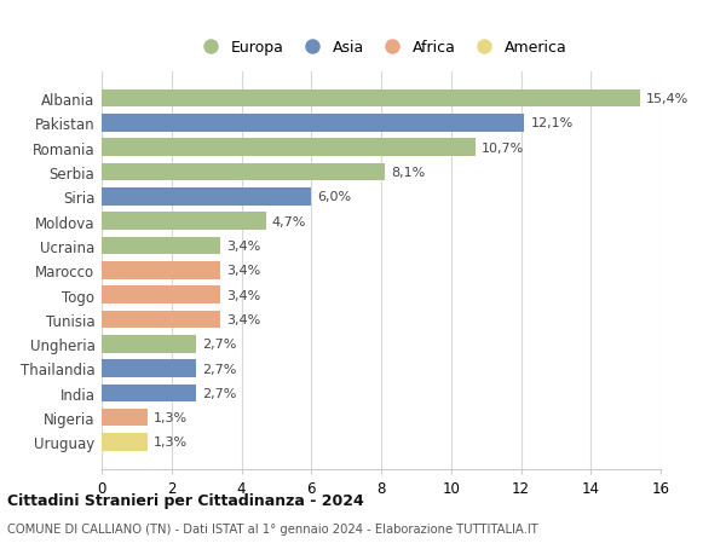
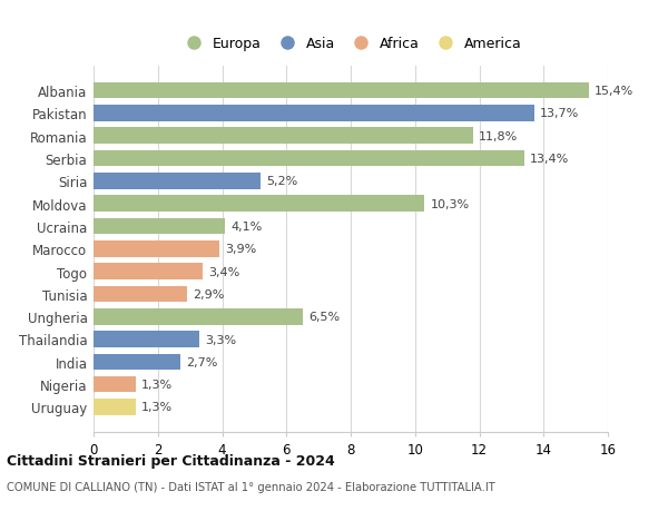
Pakistan: 12,1% -> 13,7%
Romania: 10,7% -> 11,8%
Serbia: 8,1% -> 13,4%
Siria: 6,0% -> 5,2%
Moldova: 4,7% -> 10,3%
Ucraina: 3,4% -> 4,1%
Marocco: 3,4% -> 3,9%
Tunisia: 3,4% -> 2,9%
Ungheria: 2,7% -> 6,5%
Thailandia: 2,7% -> 3,3%
